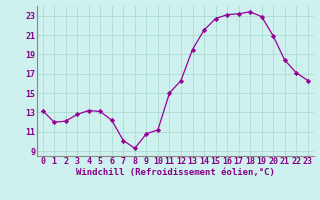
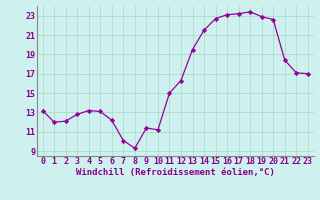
9: 10.8 -> 11.4
20: 20.9 -> 22.6
23: 16.3 -> 17.0
